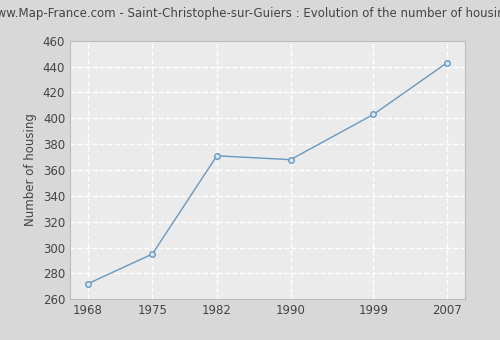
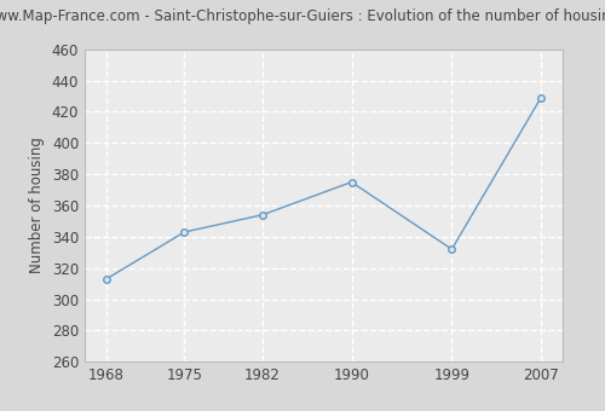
1968: 272 -> 313
1975: 295 -> 343
1982: 371 -> 354
1990: 368 -> 375
1999: 403 -> 332
2007: 443 -> 429
